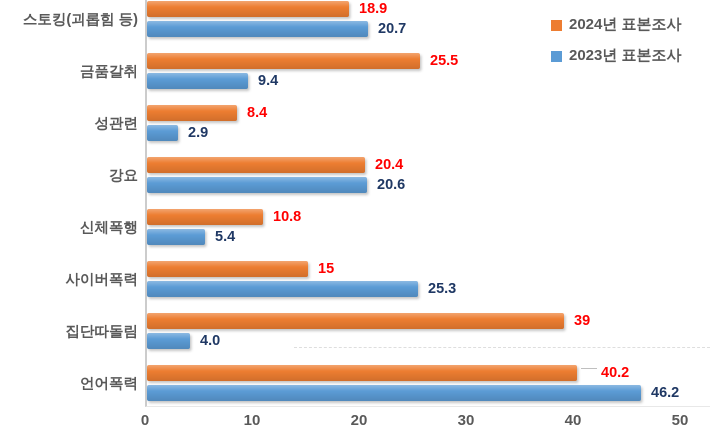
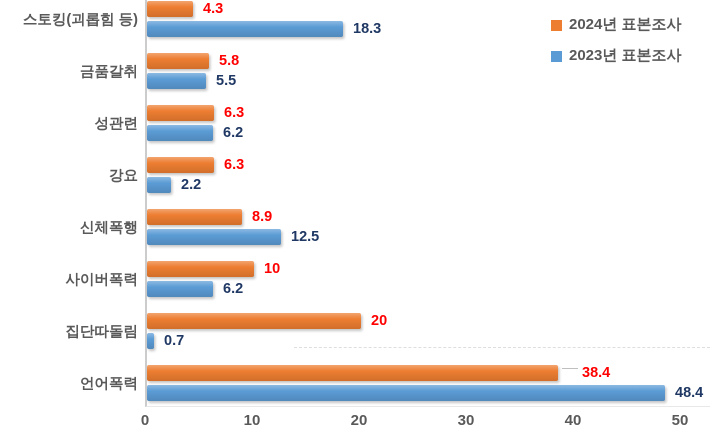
2024년 표본조사/스토킹(괴롭힘 등): 18.9 -> 4.3
2023년 표본조사/스토킹(괴롭힘 등): 20.7 -> 18.3
2024년 표본조사/금품갈취: 25.5 -> 5.8
2023년 표본조사/금품갈취: 9.4 -> 5.5
2024년 표본조사/성관련: 8.4 -> 6.3
2023년 표본조사/성관련: 2.9 -> 6.2
2024년 표본조사/강요: 20.4 -> 6.3
2023년 표본조사/강요: 20.6 -> 2.2
2024년 표본조사/신체폭행: 10.8 -> 8.9
2023년 표본조사/신체폭행: 5.4 -> 12.5
2024년 표본조사/사이버폭력: 15 -> 10
2023년 표본조사/사이버폭력: 25.3 -> 6.2
2024년 표본조사/집단따돌림: 39 -> 20
2023년 표본조사/집단따돌림: 4.0 -> 0.7
2024년 표본조사/언어폭력: 40.2 -> 38.4
2023년 표본조사/언어폭력: 46.2 -> 48.4
